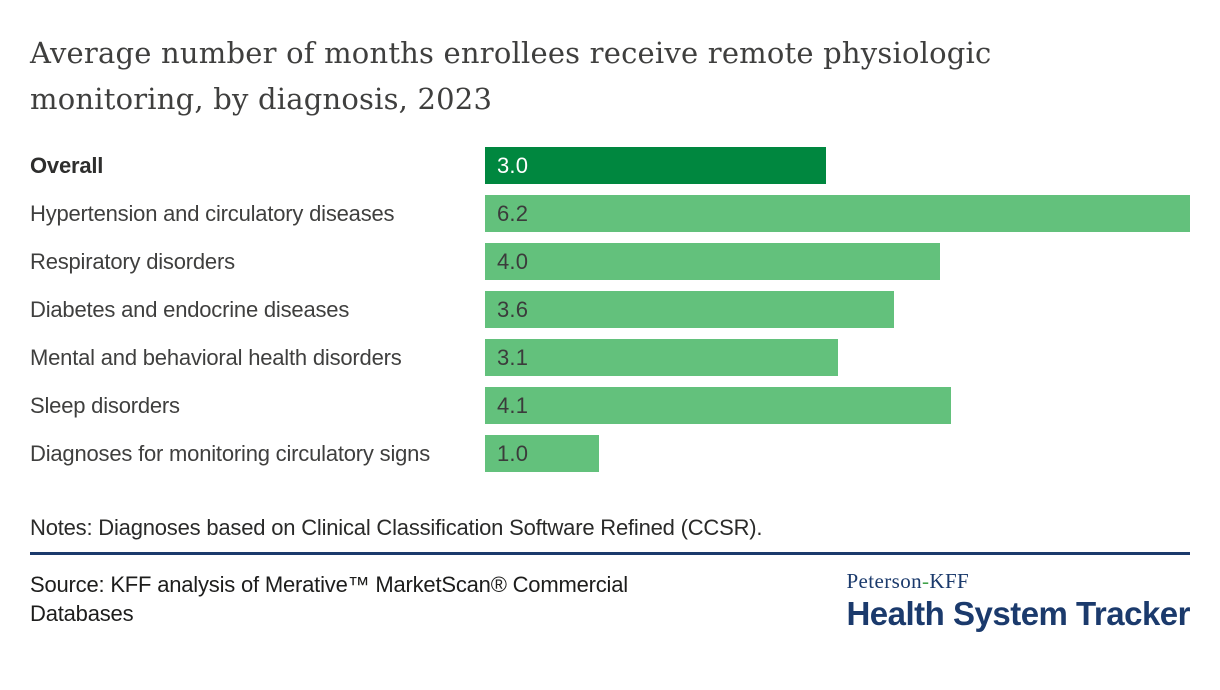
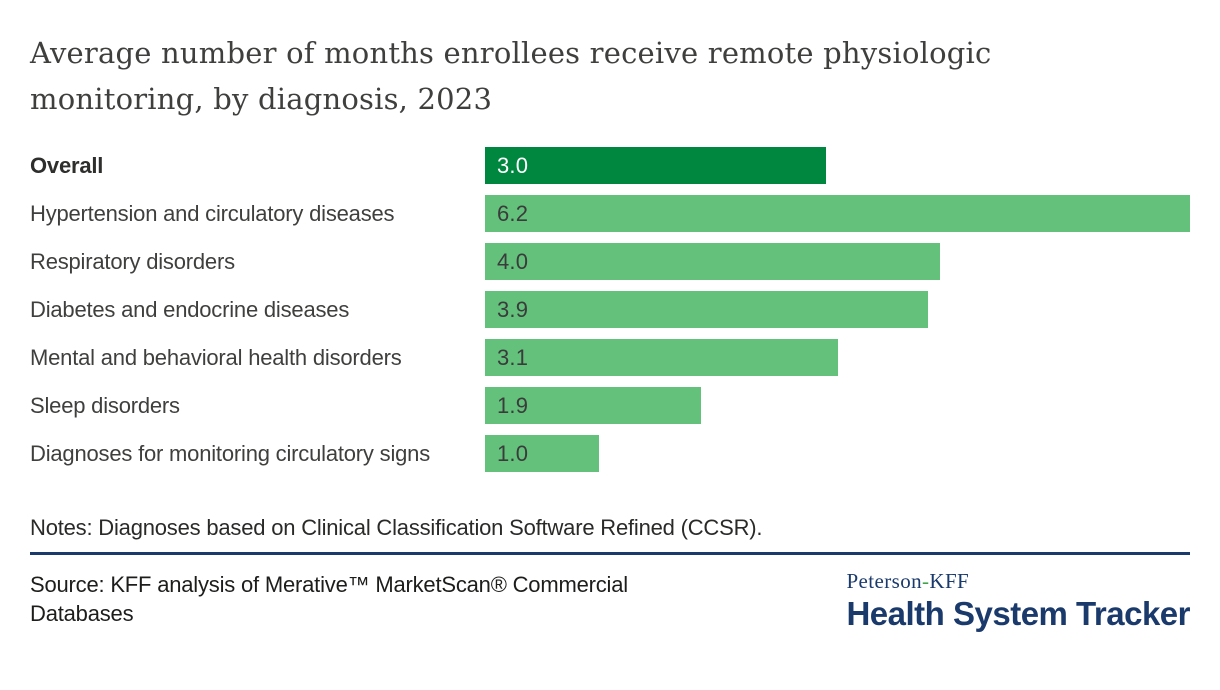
Diabetes and endocrine diseases: 3.6 -> 3.9
Sleep disorders: 4.1 -> 1.9
